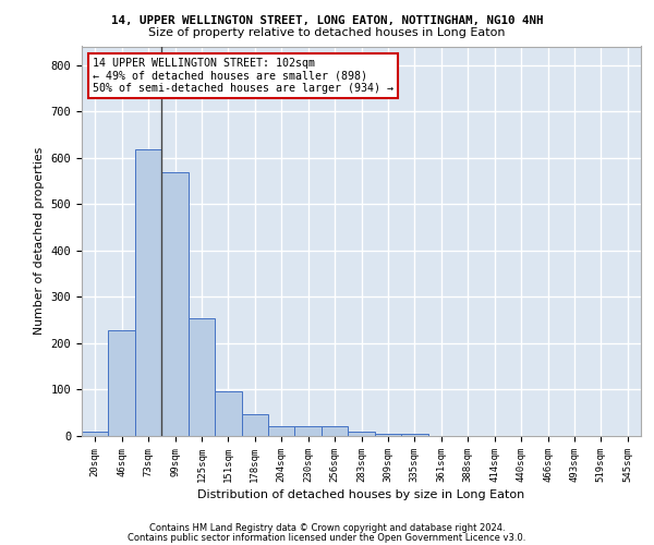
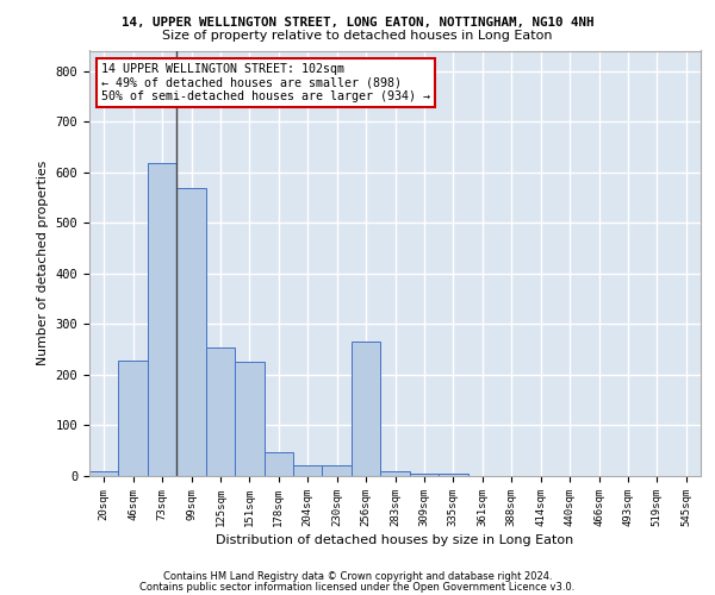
151sqm: 97 -> 225
256sqm: 22 -> 265
